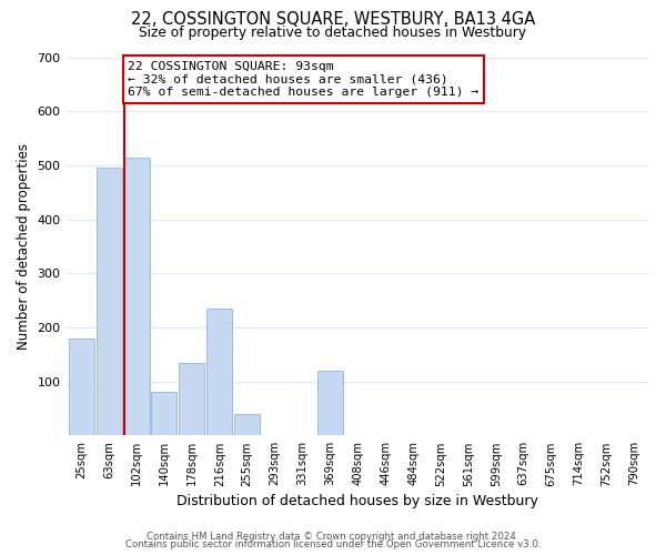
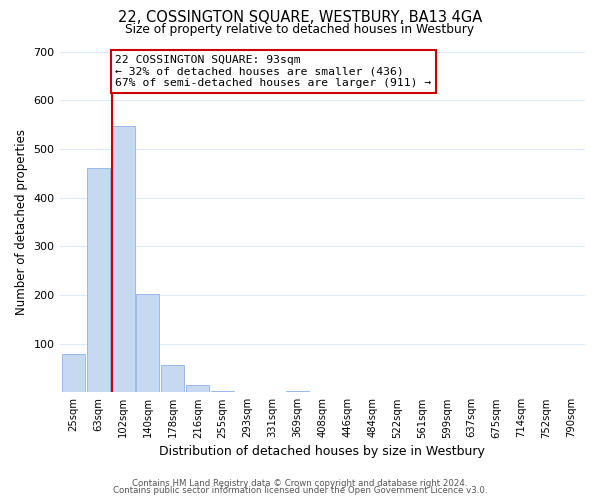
25sqm: 180 -> 78
63sqm: 495 -> 460
102sqm: 515 -> 547
140sqm: 80 -> 201
178sqm: 135 -> 56
216sqm: 235 -> 15
255sqm: 40 -> 3
369sqm: 120 -> 3
